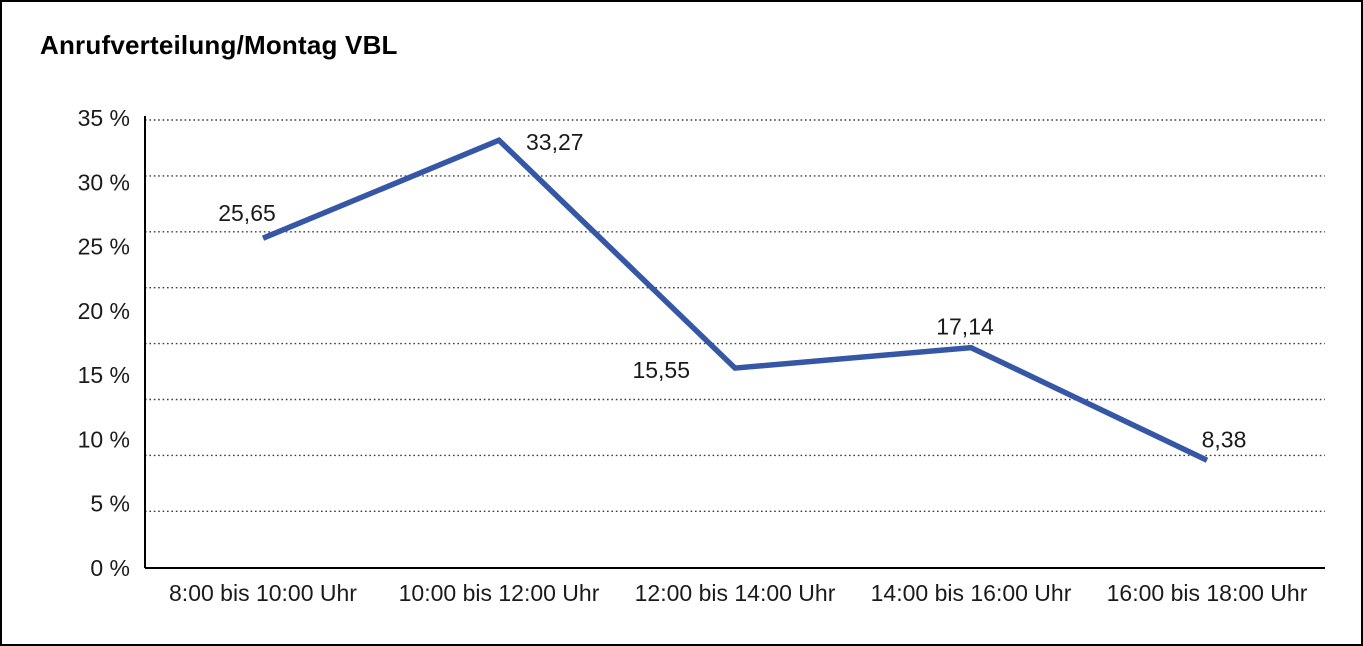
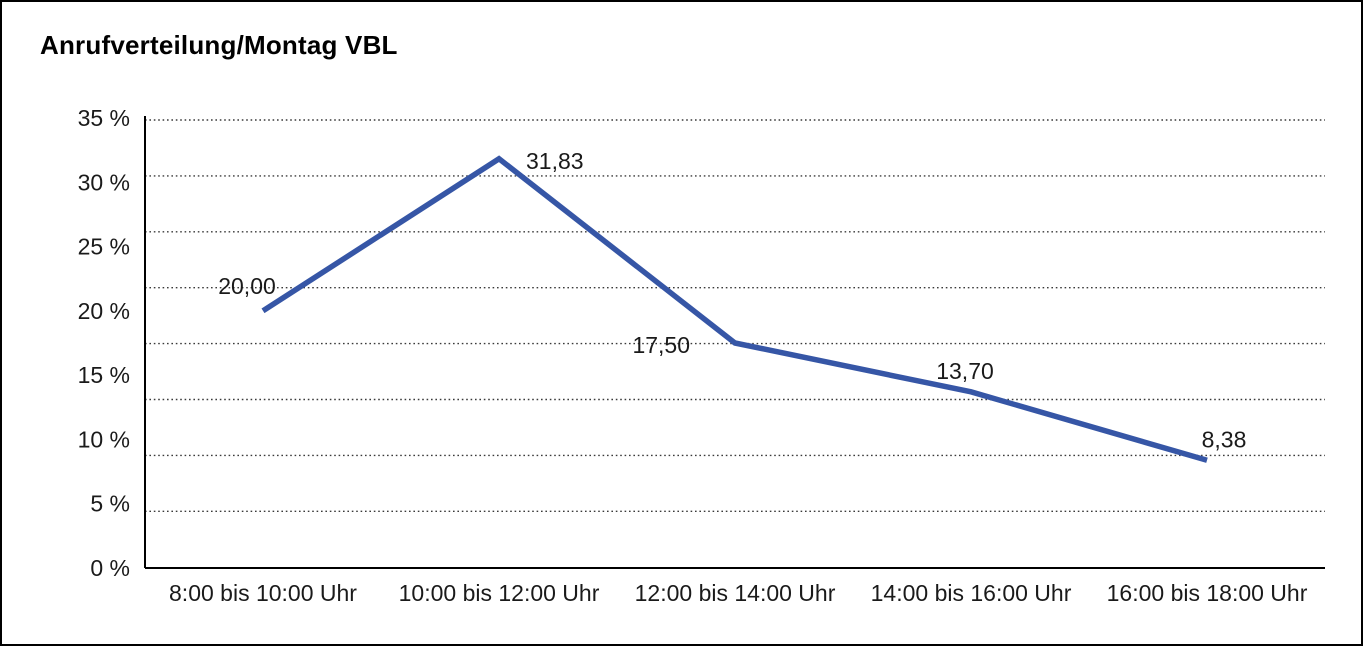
8:00 bis 10:00 Uhr: 25,65 -> 20,00
10:00 bis 12:00 Uhr: 33,27 -> 31,83
12:00 bis 14:00 Uhr: 15,55 -> 17,50
14:00 bis 16:00 Uhr: 17,14 -> 13,70
